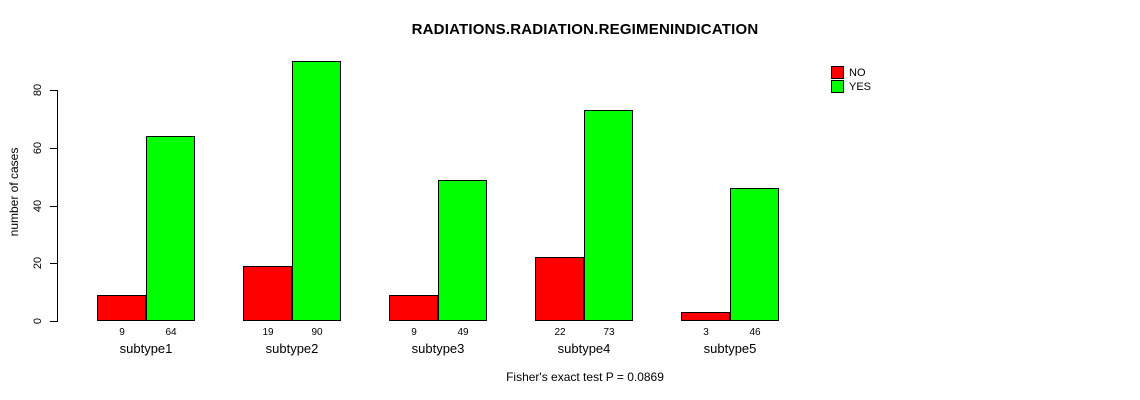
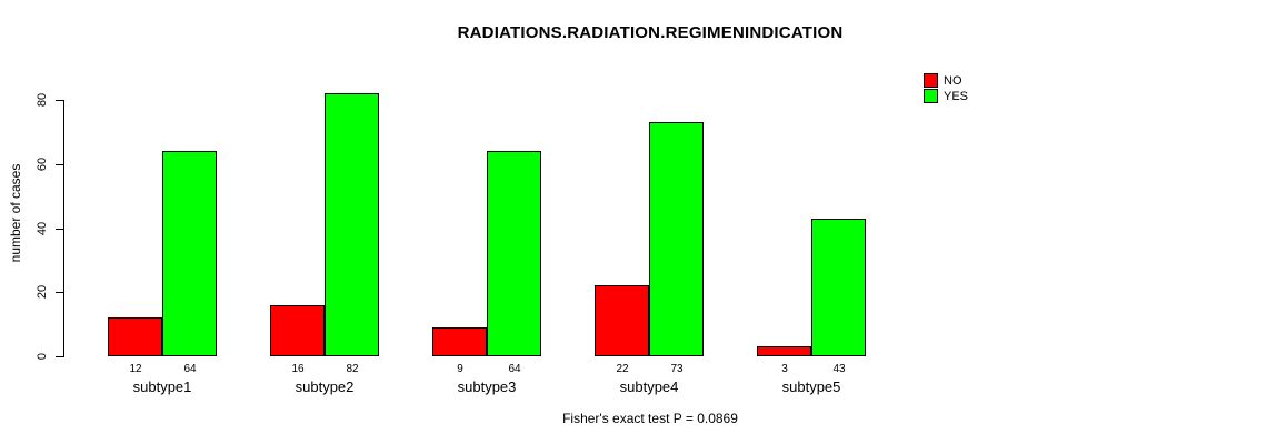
NO/subtype1: 9 -> 12
NO/subtype2: 19 -> 16
YES/subtype2: 90 -> 82
YES/subtype3: 49 -> 64
YES/subtype5: 46 -> 43
